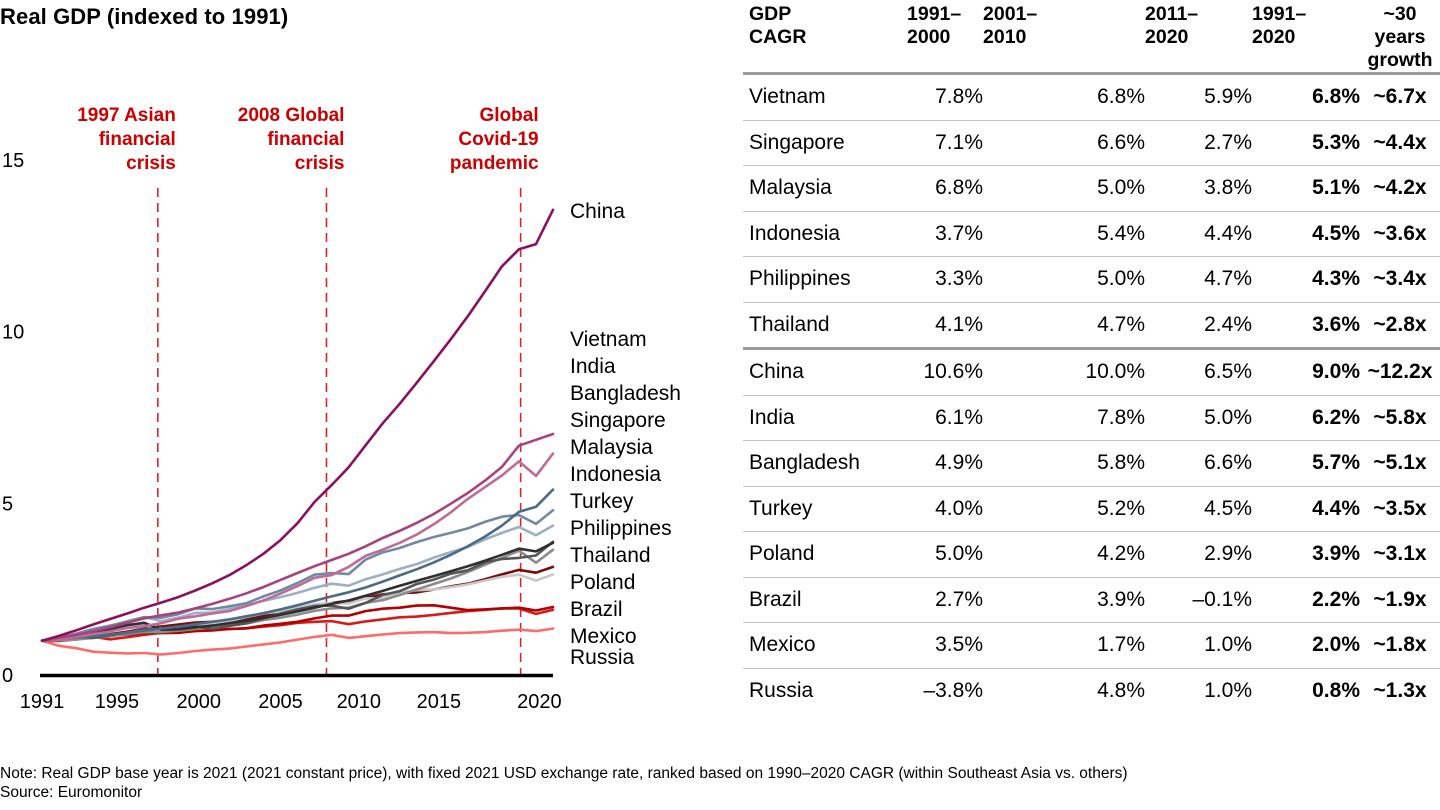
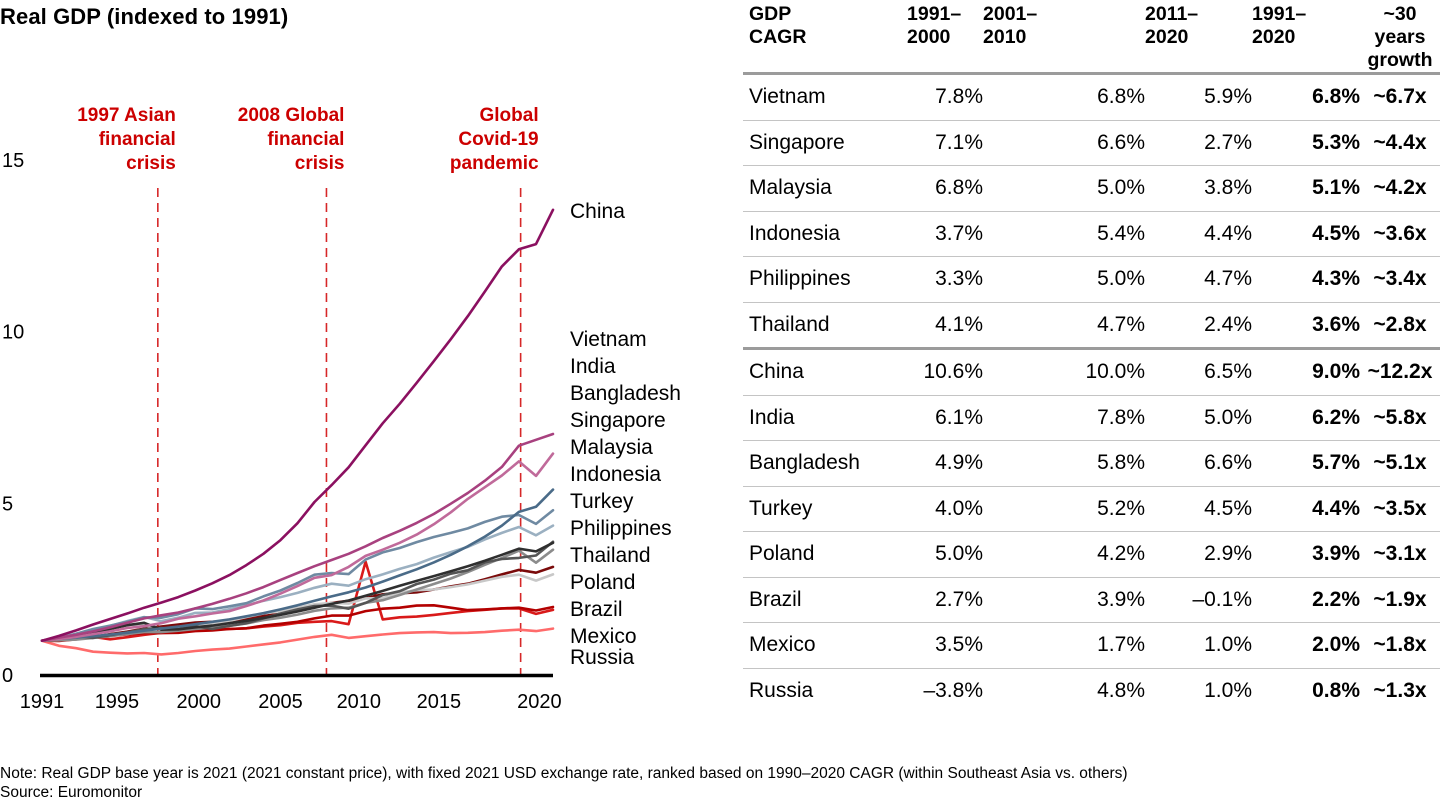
Mexico/2010: 1.6 -> 3.3
